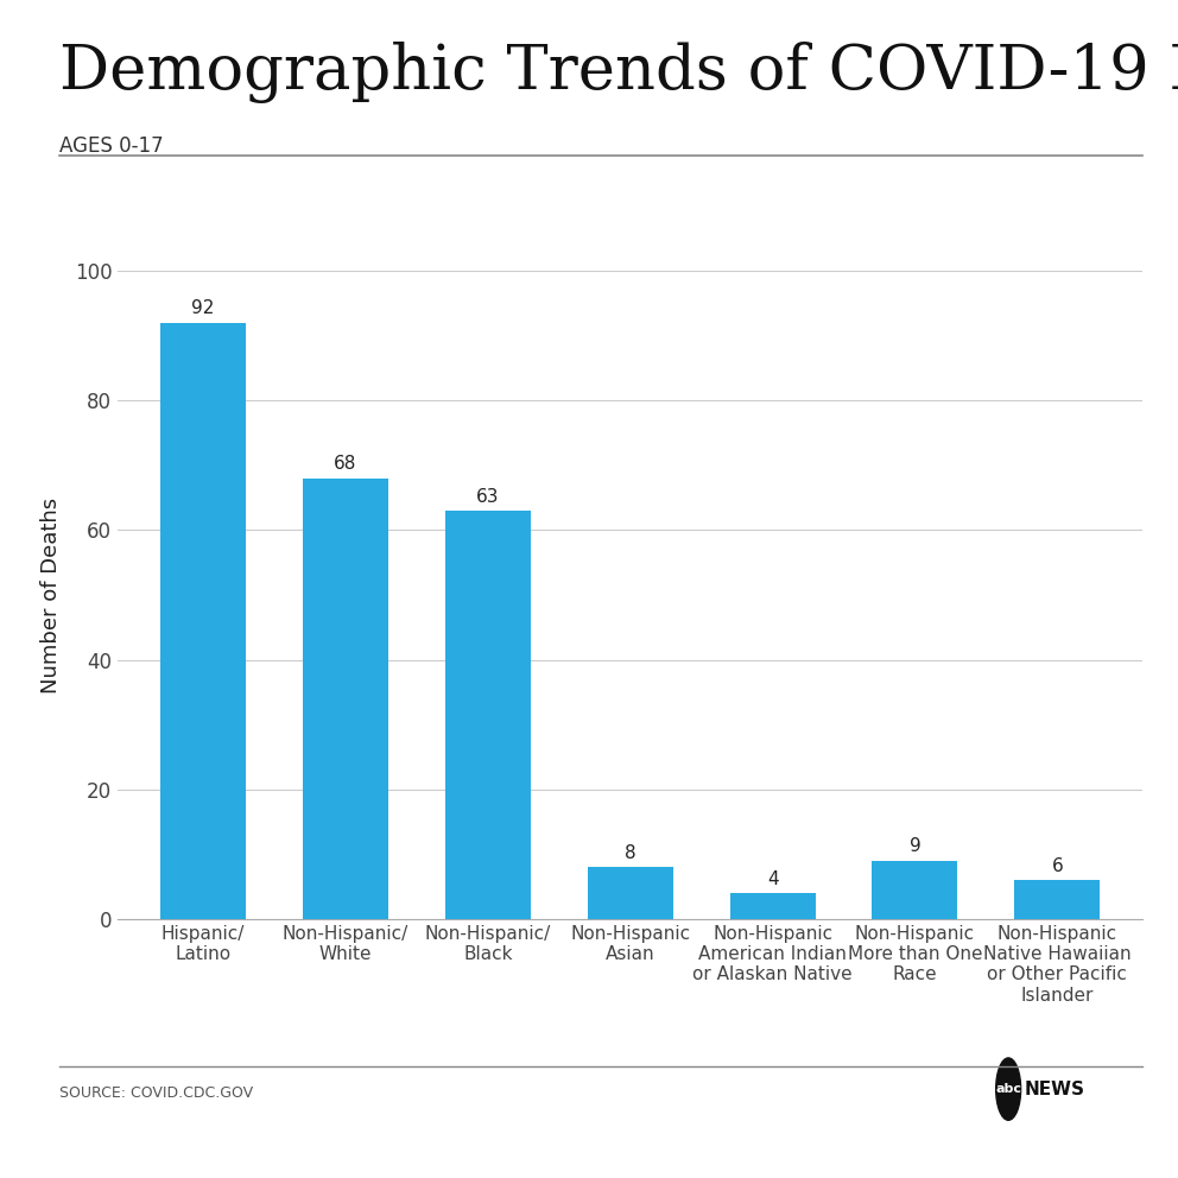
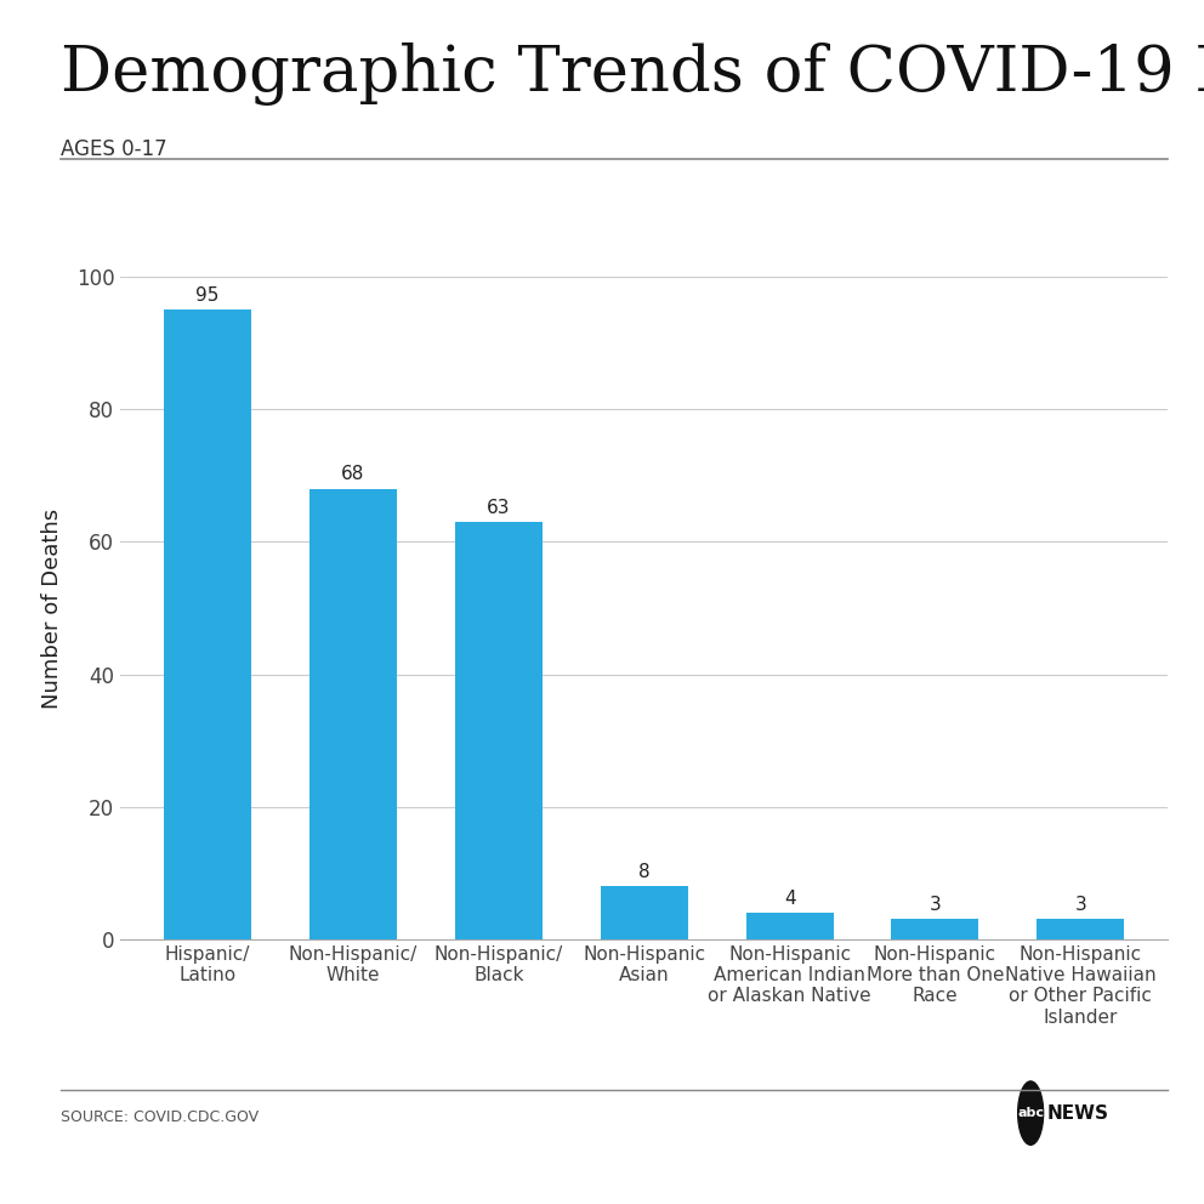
Hispanic/ Latino: 92 -> 95
Non-Hispanic More than One Race: 9 -> 3
Non-Hispanic Native Hawaiian or Other Pacific Islander: 6 -> 3
